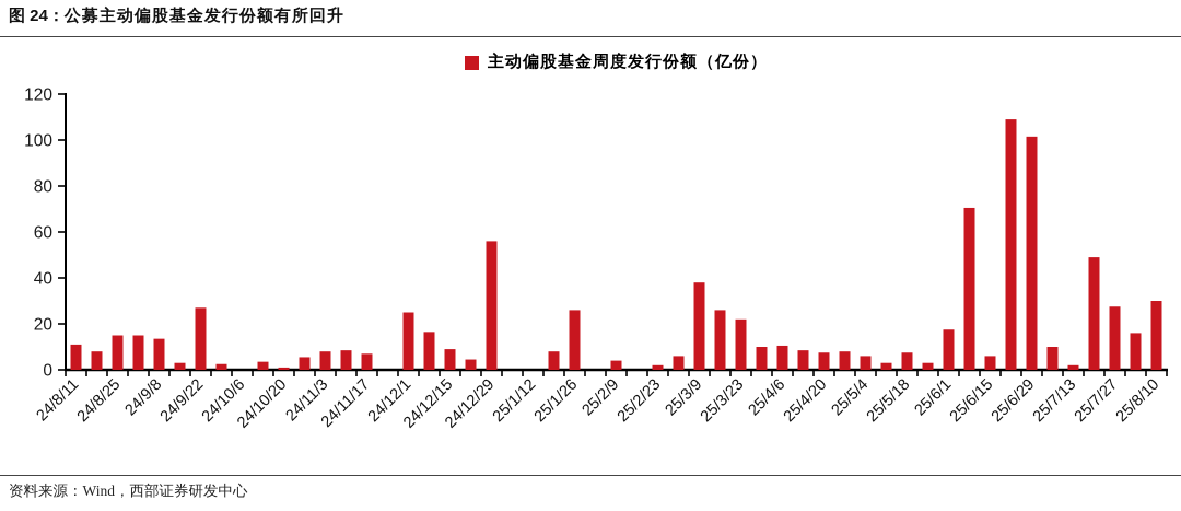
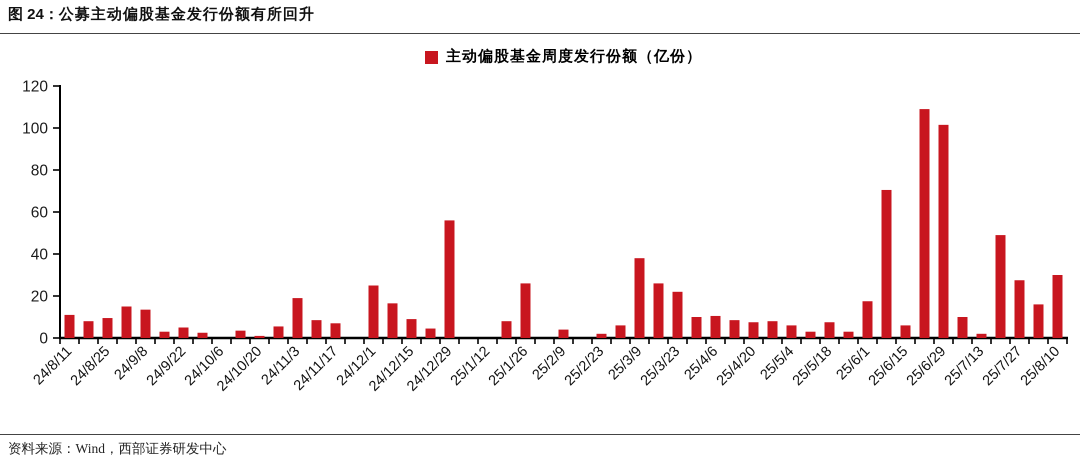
24/8/25: 15 -> 10
24/9/22: 27 -> 5
24/11/3: 8 -> 19
